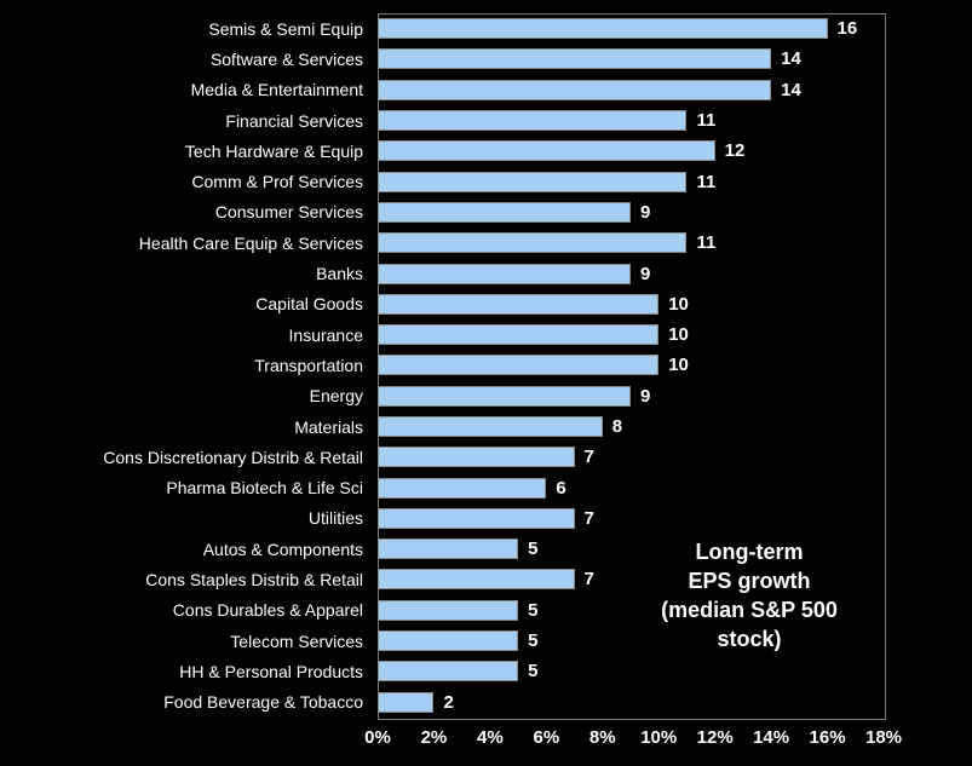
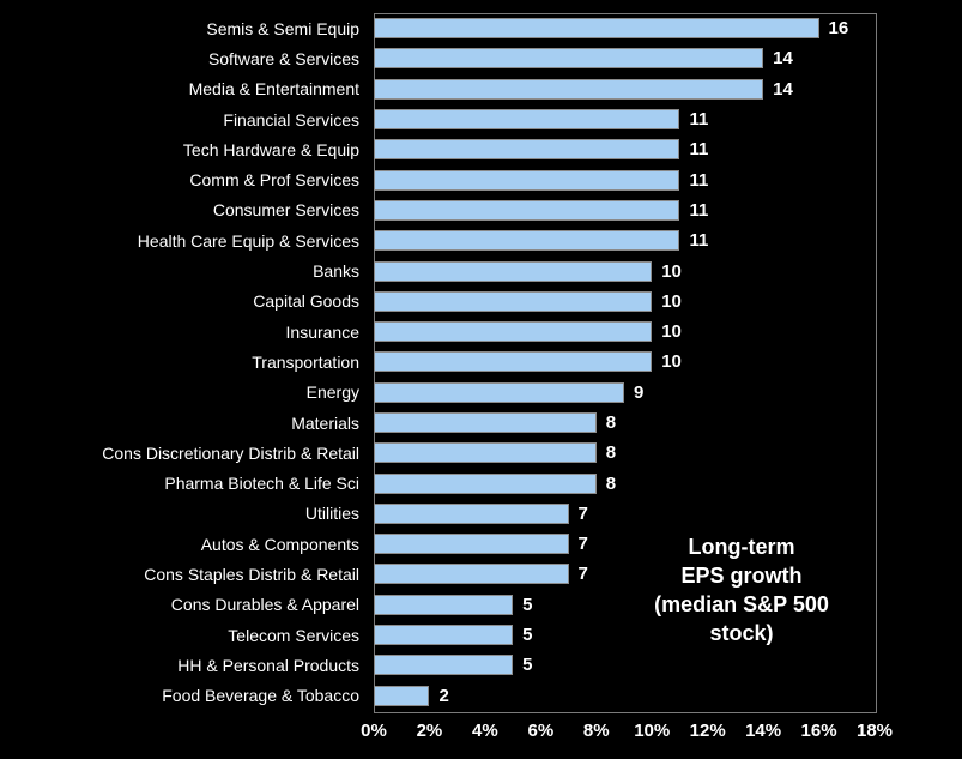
Tech Hardware & Equip: 12 -> 11
Consumer Services: 9 -> 11
Banks: 9 -> 10
Cons Discretionary Distrib & Retail: 7 -> 8
Pharma Biotech & Life Sci: 6 -> 8
Autos & Components: 5 -> 7
